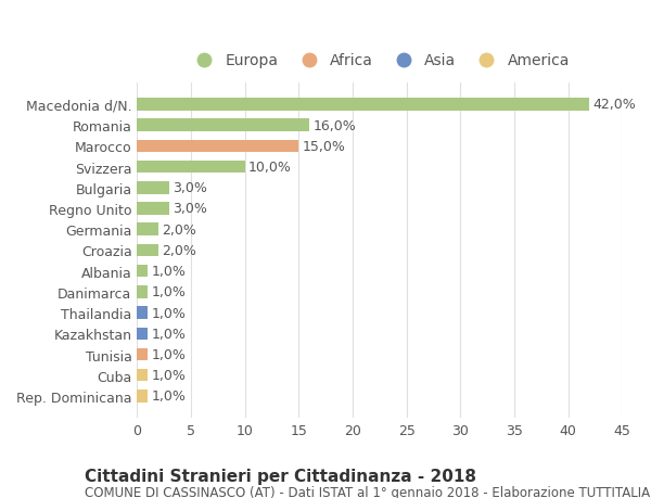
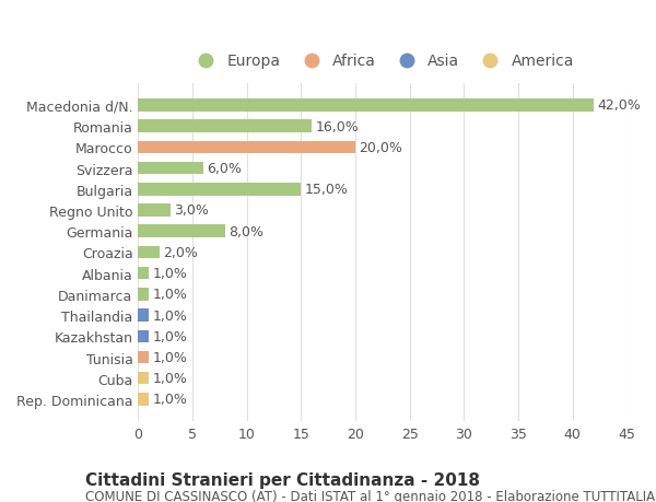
Marocco: 15,0% -> 20,0%
Svizzera: 10,0% -> 6,0%
Bulgaria: 3,0% -> 15,0%
Germania: 2,0% -> 8,0%
